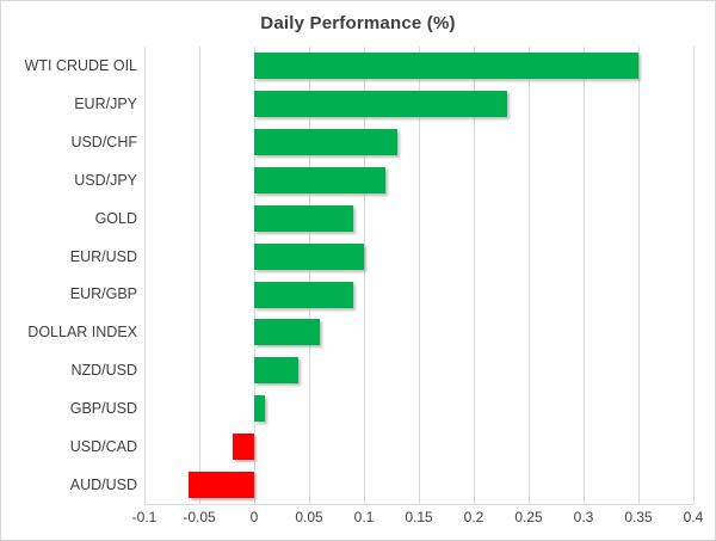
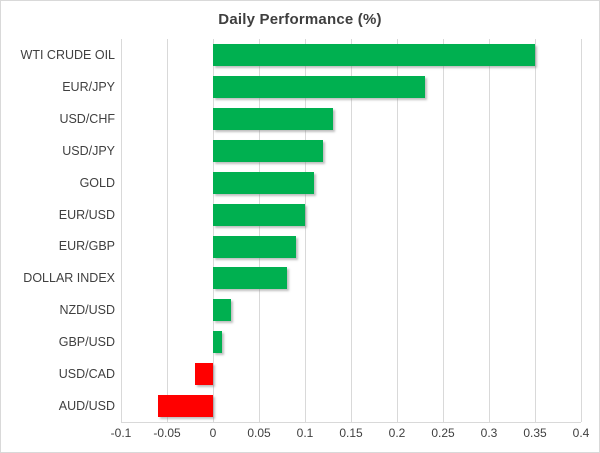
GOLD: 0.09 -> 0.11
DOLLAR INDEX: 0.06 -> 0.08
NZD/USD: 0.04 -> 0.02
